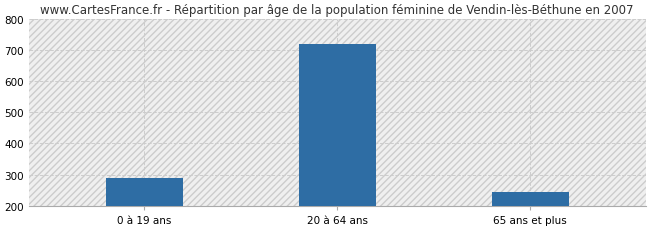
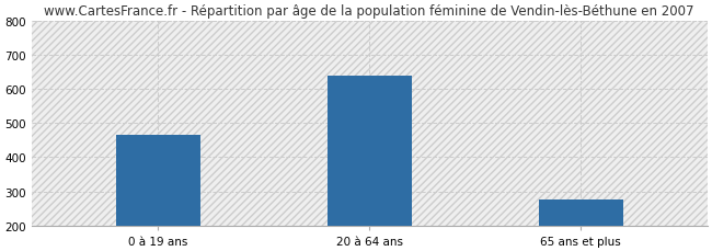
0 à 19 ans: 288 -> 465
20 à 64 ans: 718 -> 640
65 ans et plus: 245 -> 275
